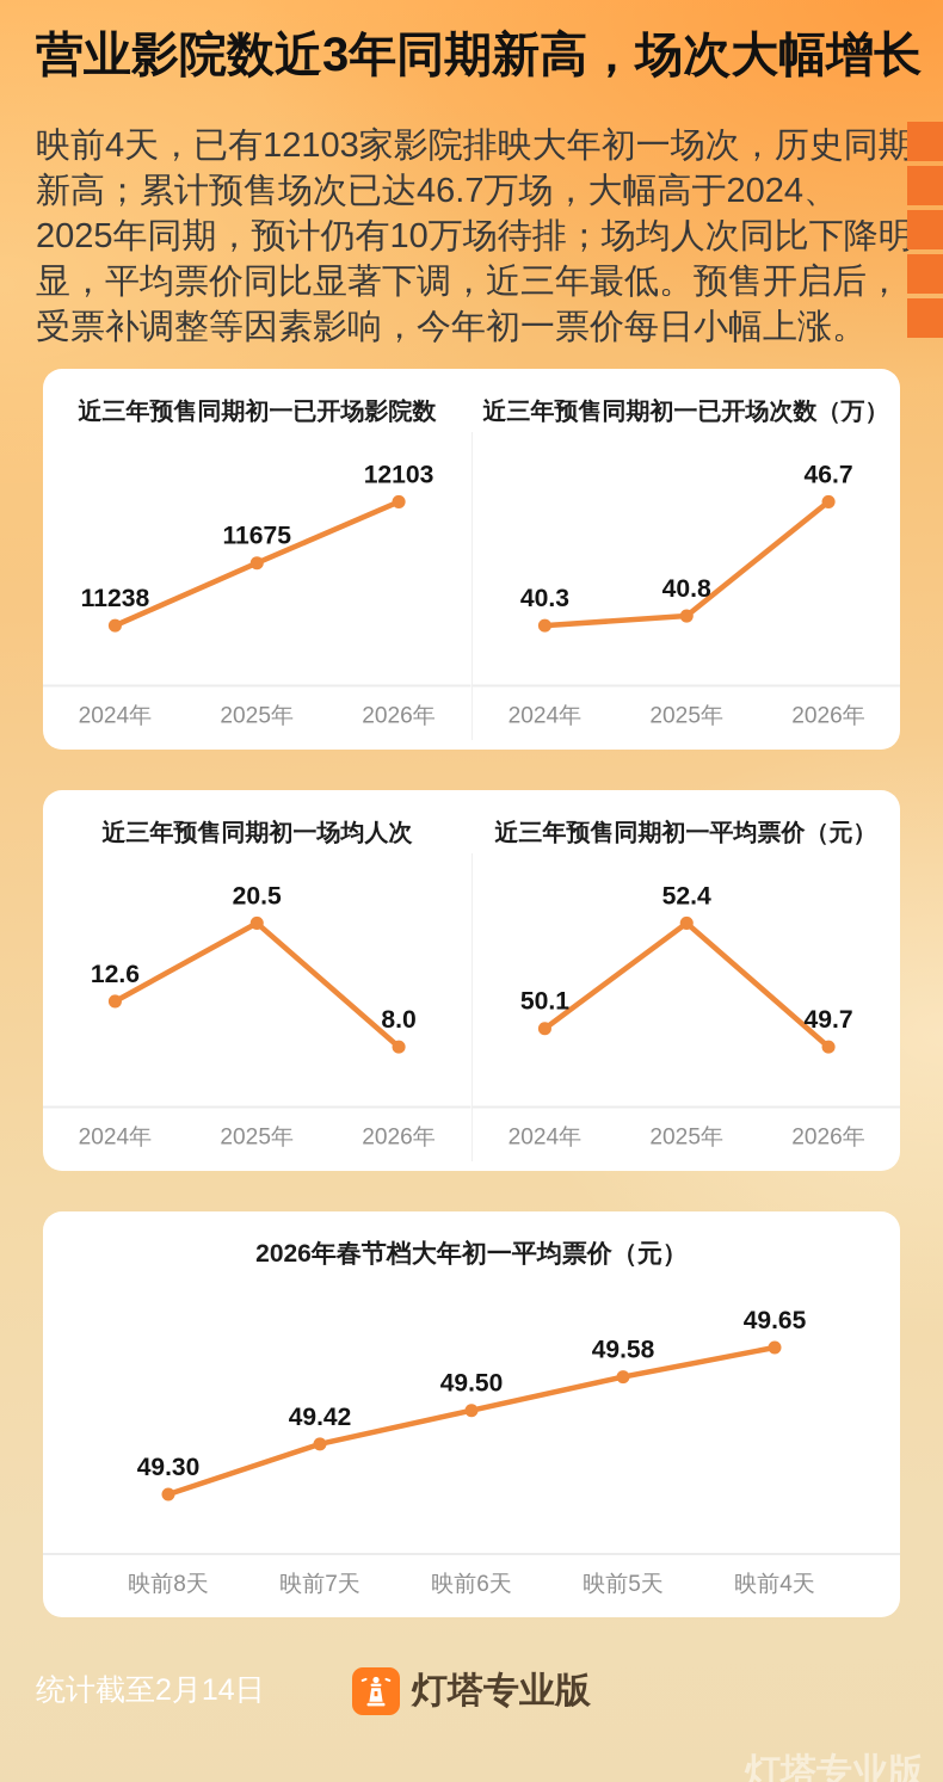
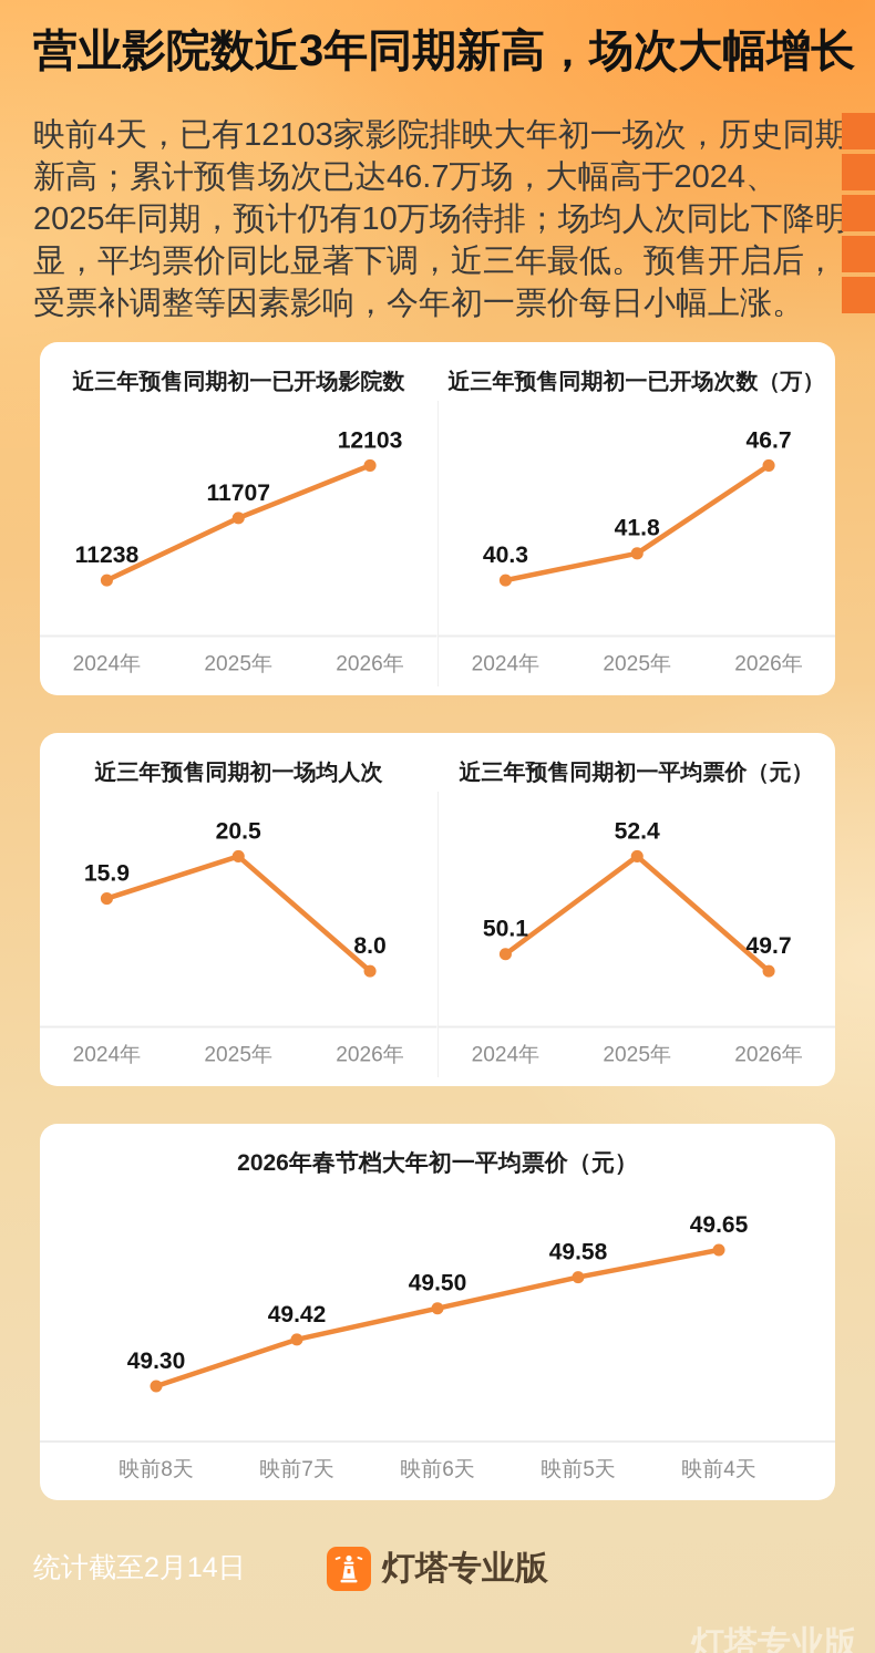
近三年预售同期初一已开场影院数/2025年: 11675 -> 11707
近三年预售同期初一已开场次数（万）/2025年: 40.8 -> 41.8
近三年预售同期初一场均人次/2024年: 12.6 -> 15.9
